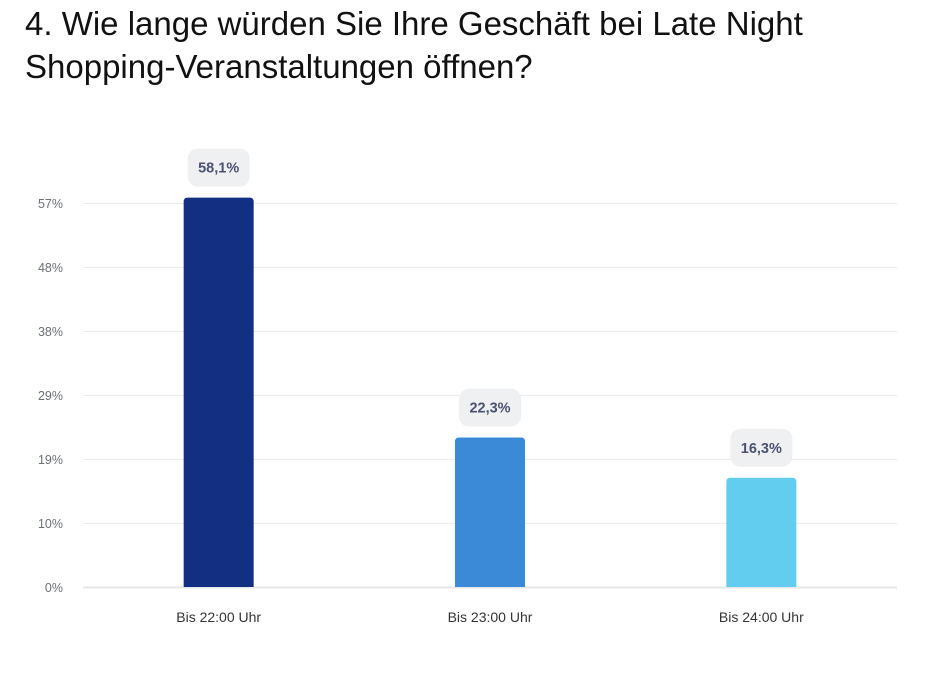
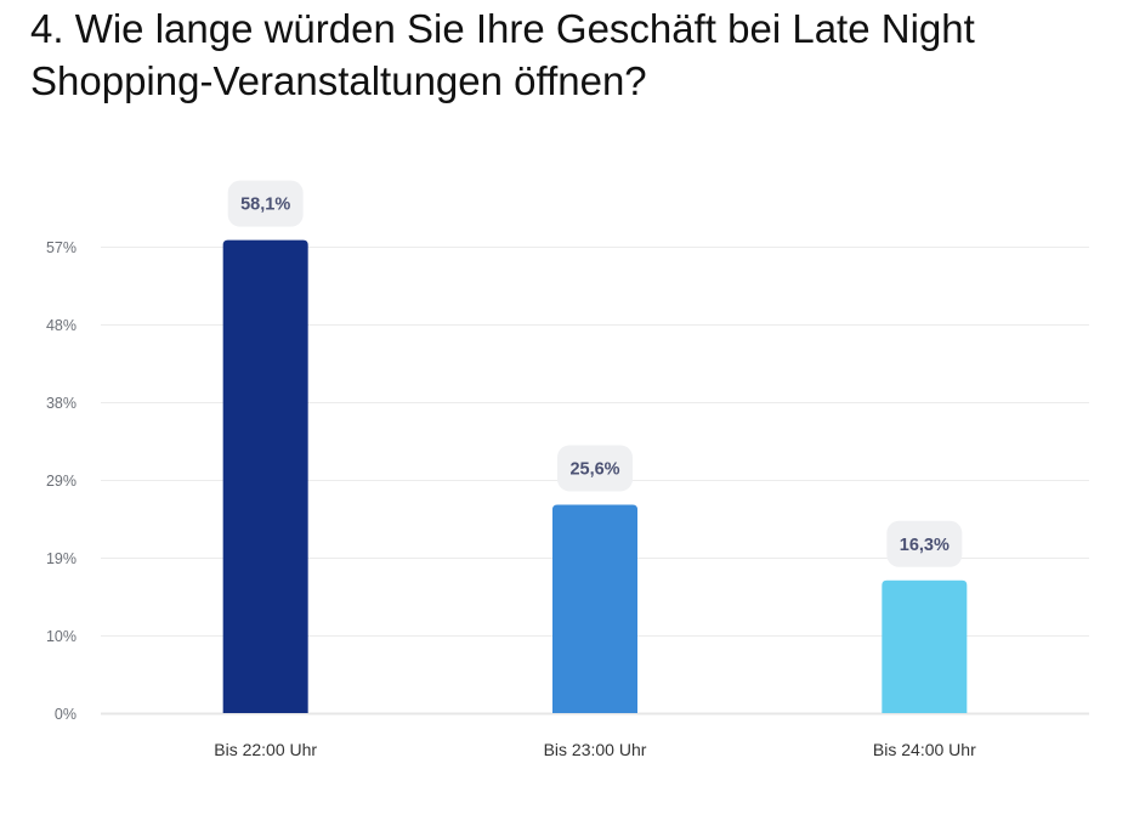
Bis 23:00 Uhr: 22,3% -> 25,6%
